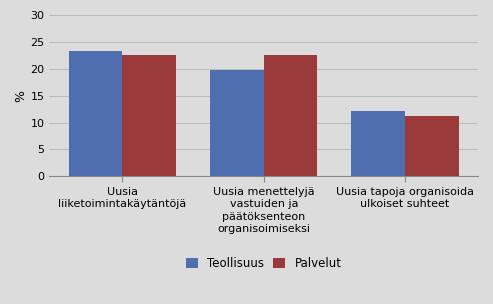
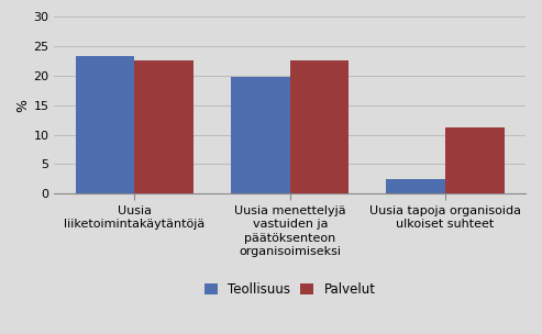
Teollisuus/Uusia tapoja organisoida ulkoiset suhteet: 12.1 -> 2.4
